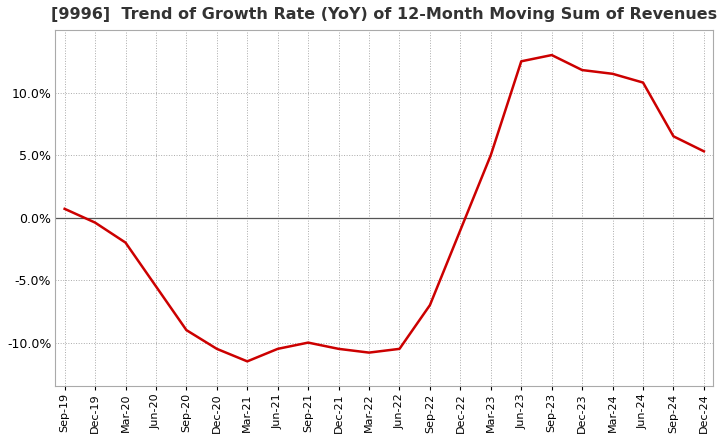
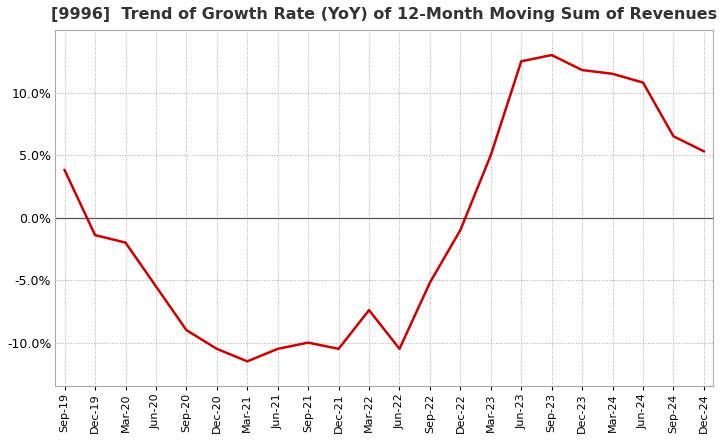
Sep-19: 0.7% -> 3.8%
Dec-19: -0.4% -> -1.4%
Mar-22: -10.8% -> -7.4%
Sep-22: -7.0% -> -5.2%
